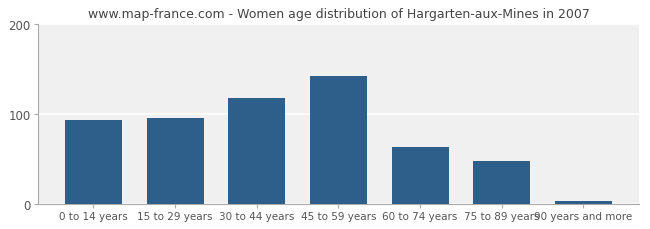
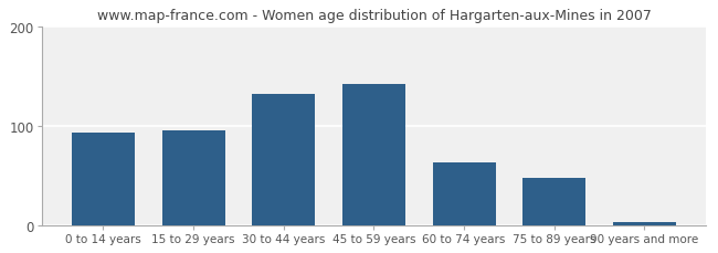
30 to 44 years: 118 -> 132
